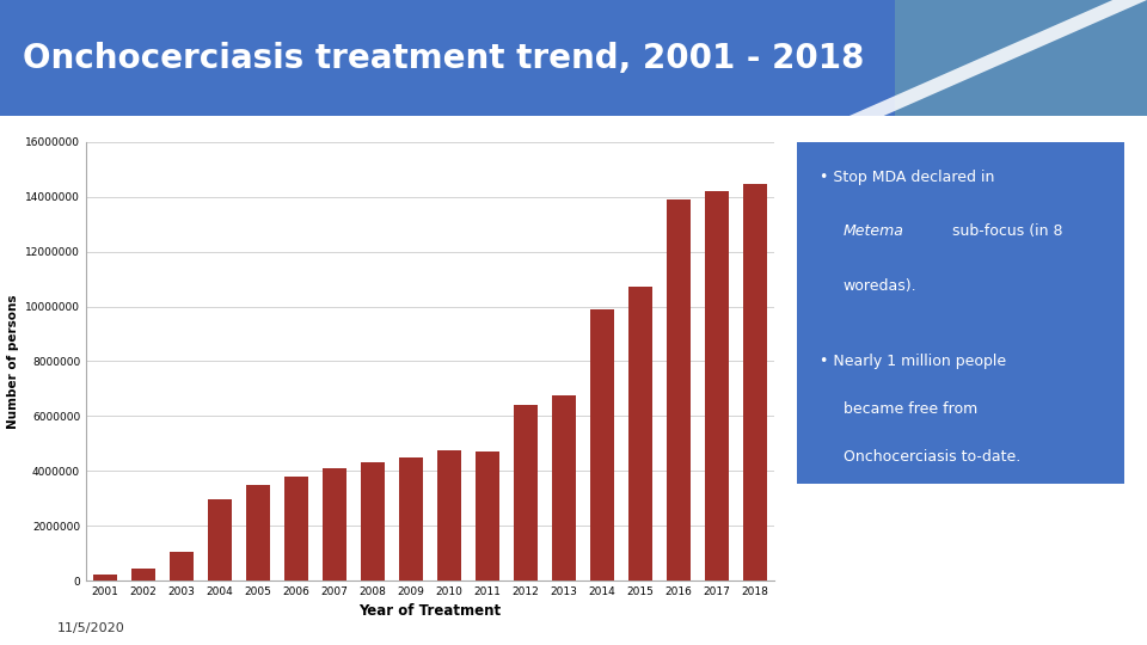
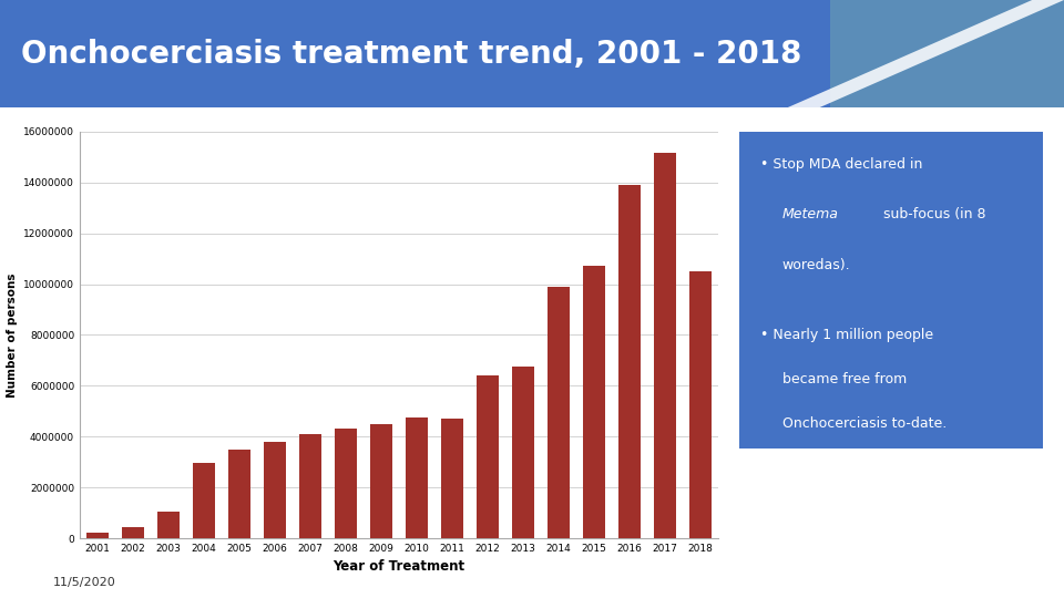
2017: 14200000 -> 15150000
2018: 14450000 -> 10500000
